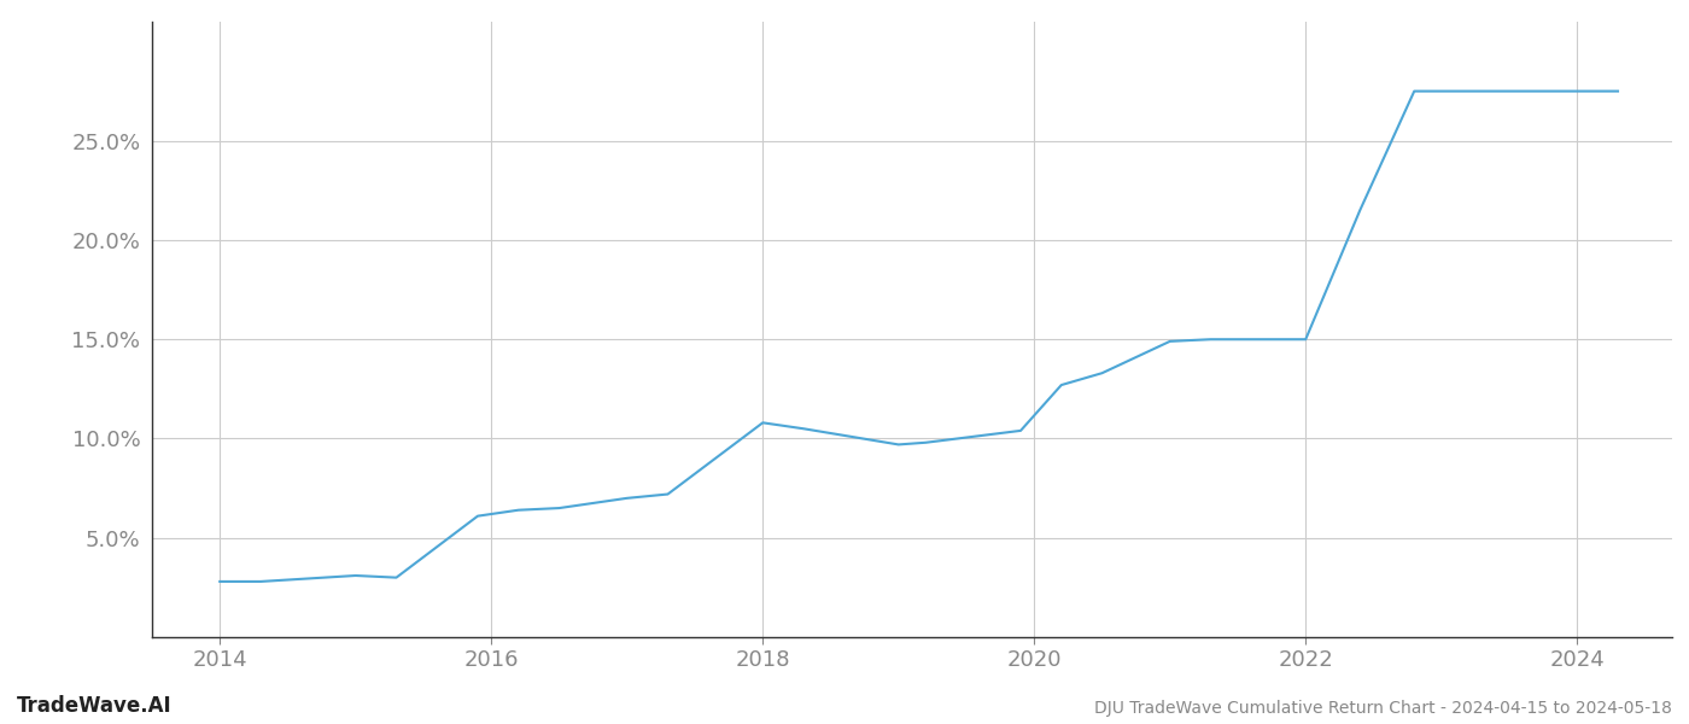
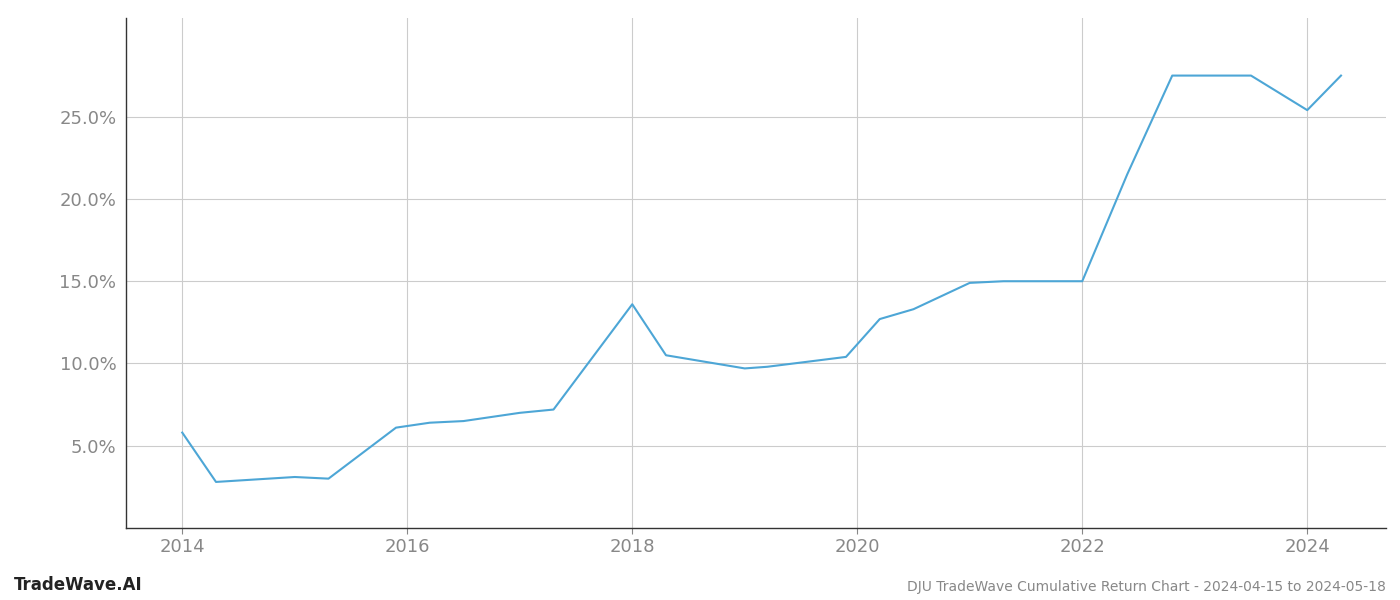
2014: 2.8% -> 5.8%
2018: 10.8% -> 13.6%
2024: 27.5% -> 25.4%
